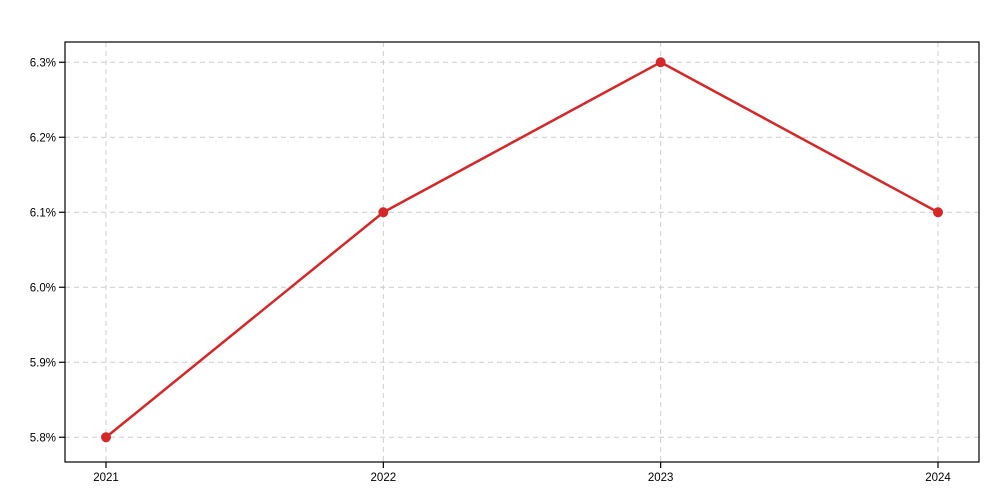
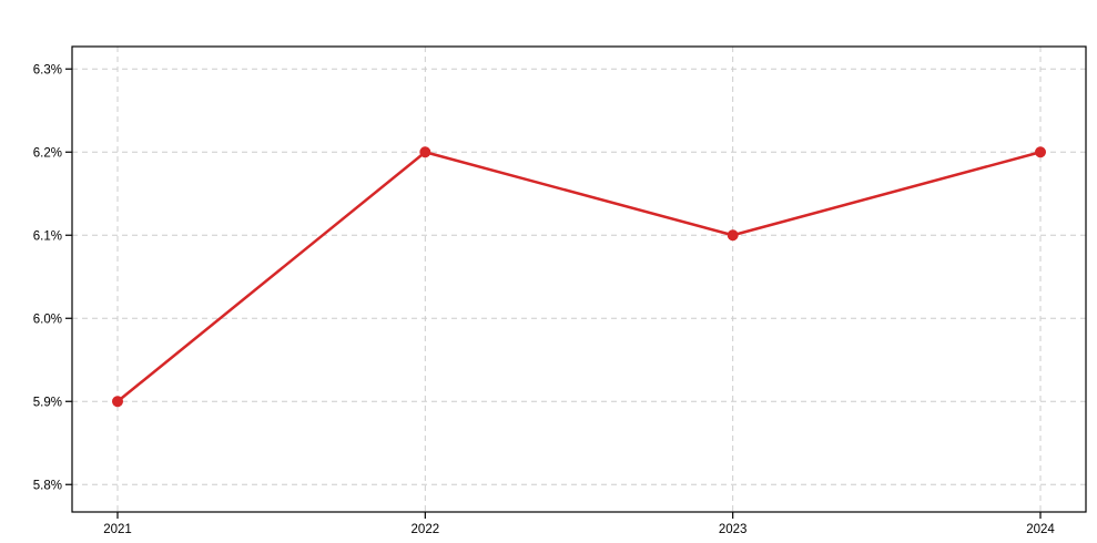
2021: 5.8% -> 5.9%
2022: 6.1% -> 6.2%
2023: 6.3% -> 6.1%
2024: 6.1% -> 6.2%
